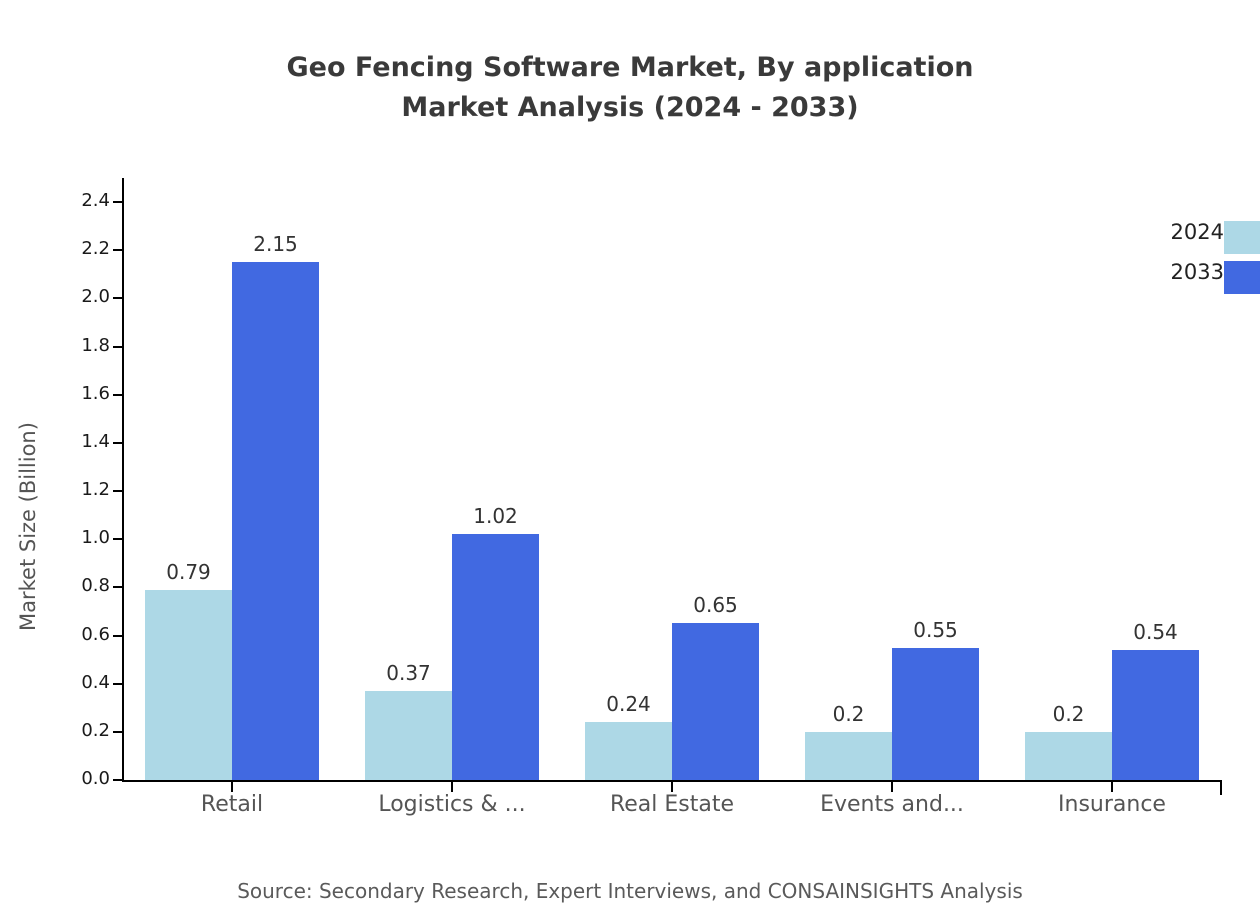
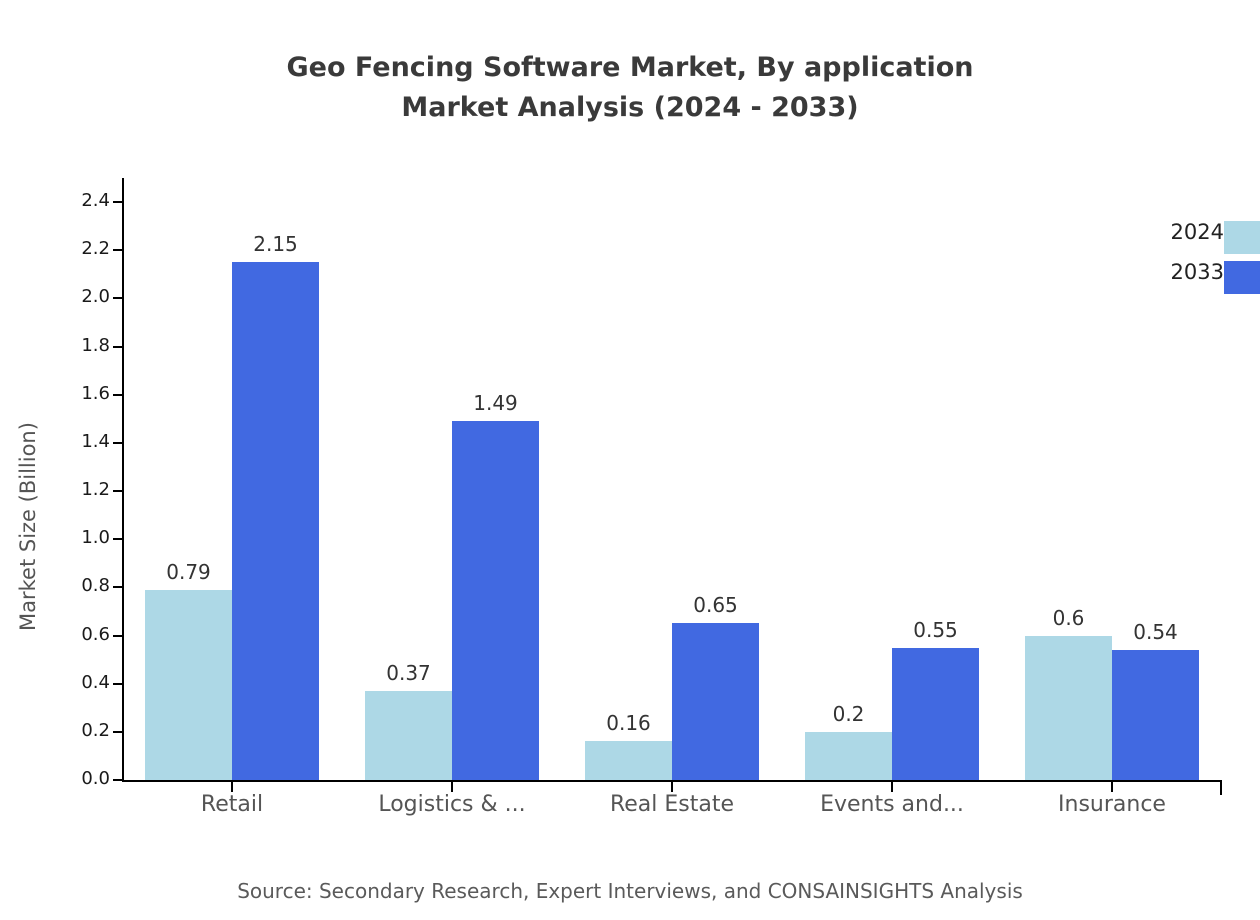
2033/Logistics & ...: 1.02 -> 1.49
2024/Real Estate: 0.24 -> 0.16
2024/Insurance: 0.2 -> 0.6
